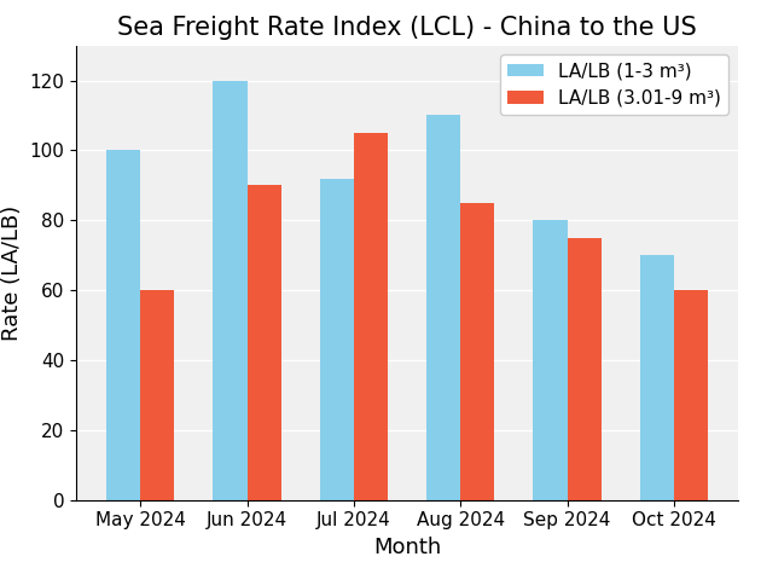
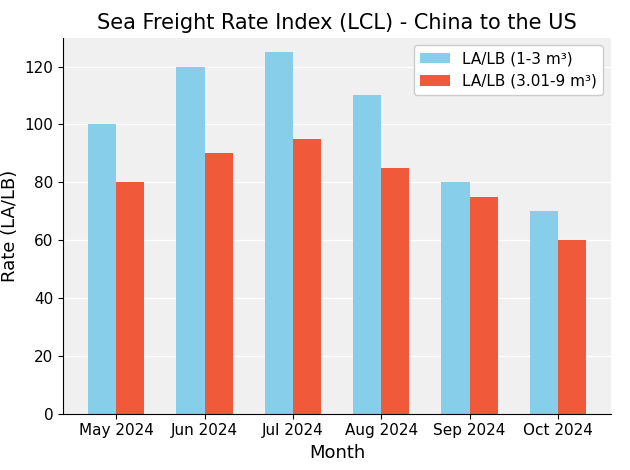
LA/LB (3.01-9 m³)/May 2024: 60 -> 80
LA/LB (1-3 m³)/Jul 2024: 92 -> 125
LA/LB (3.01-9 m³)/Jul 2024: 105 -> 95
